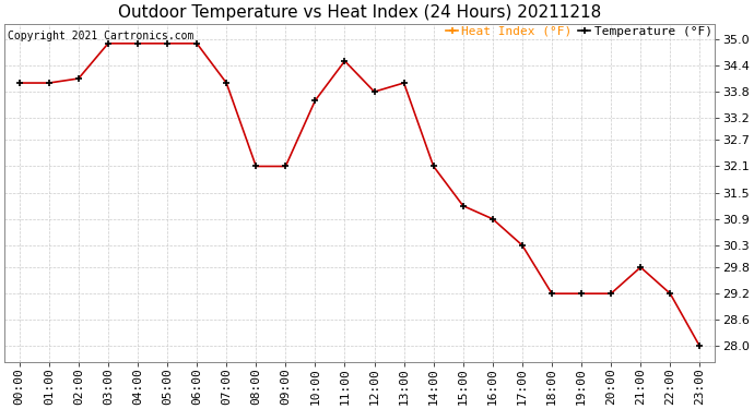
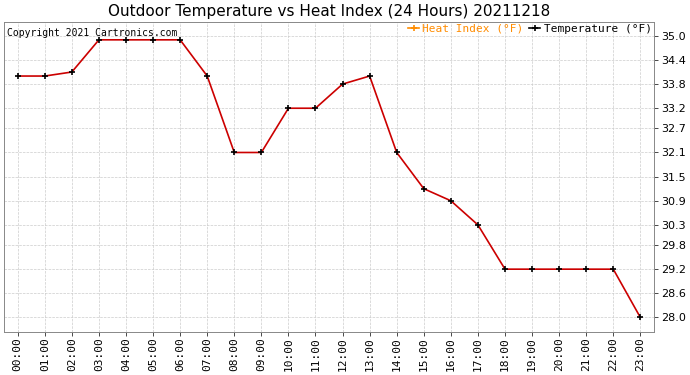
10:00: 33.6 -> 33.2
11:00: 34.5 -> 33.2
21:00: 29.8 -> 29.2
